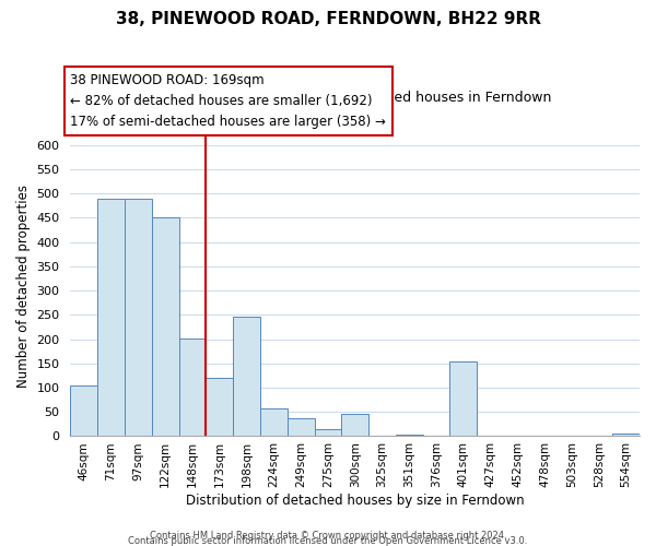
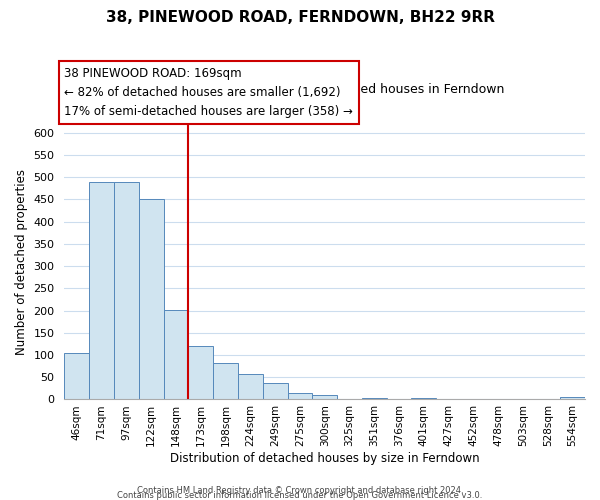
198sqm: 245 -> 83
300sqm: 45 -> 10
401sqm: 155 -> 4
